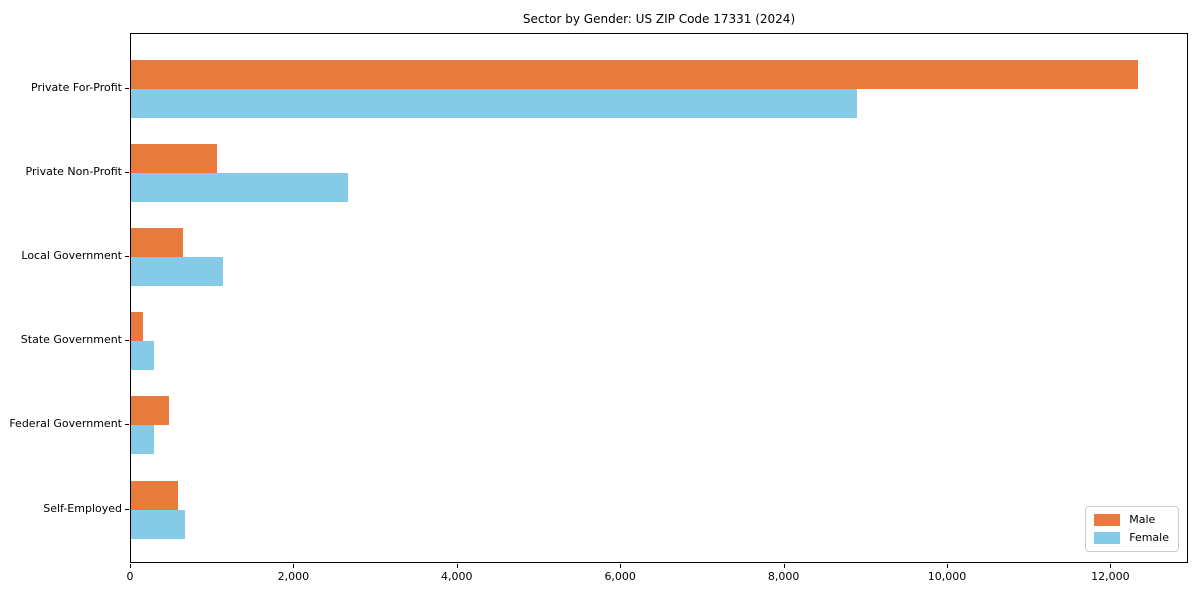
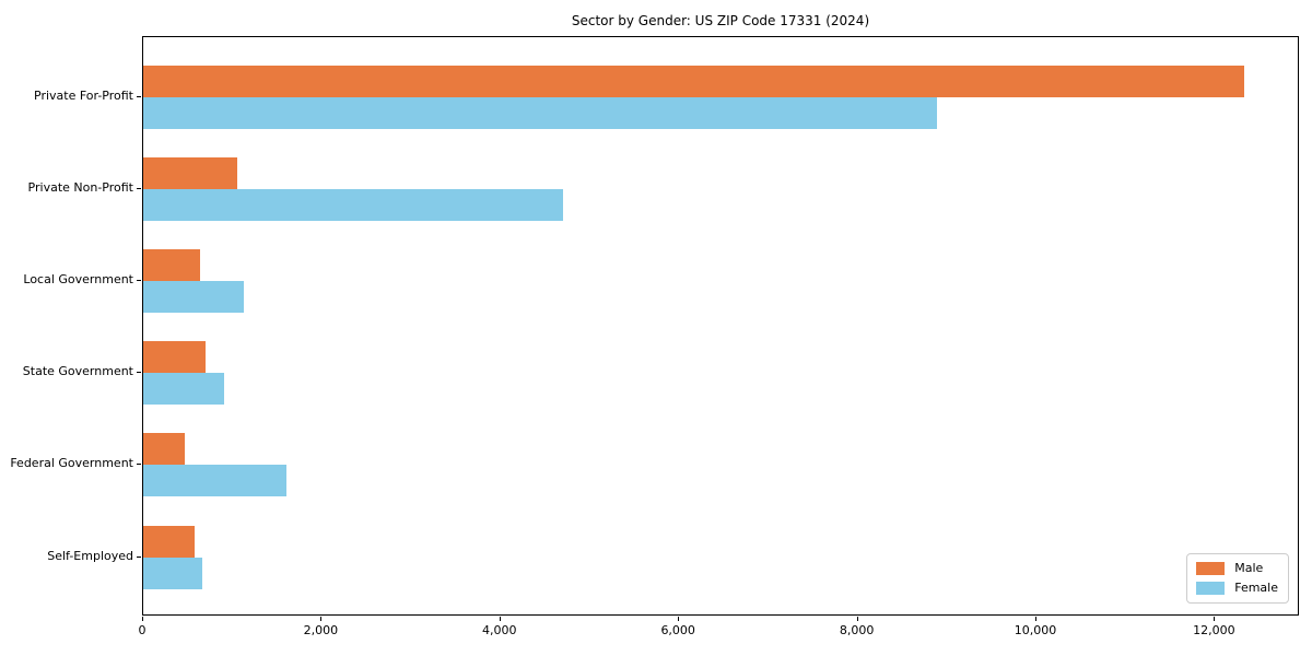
Female/Private Non-Profit: 2700 -> 4700
Male/State Government: 200 -> 700
Female/State Government: 300 -> 900
Female/Federal Government: 300 -> 1600
